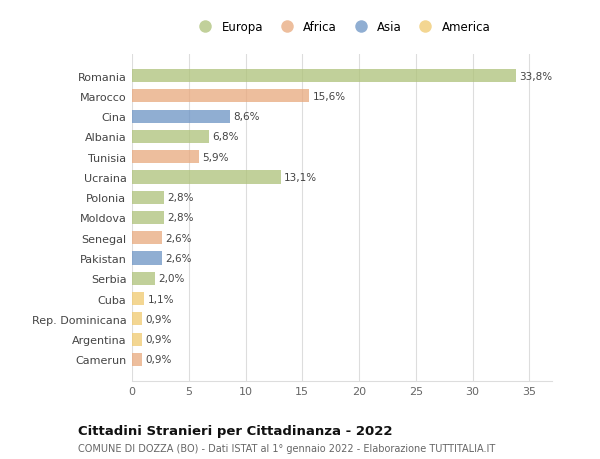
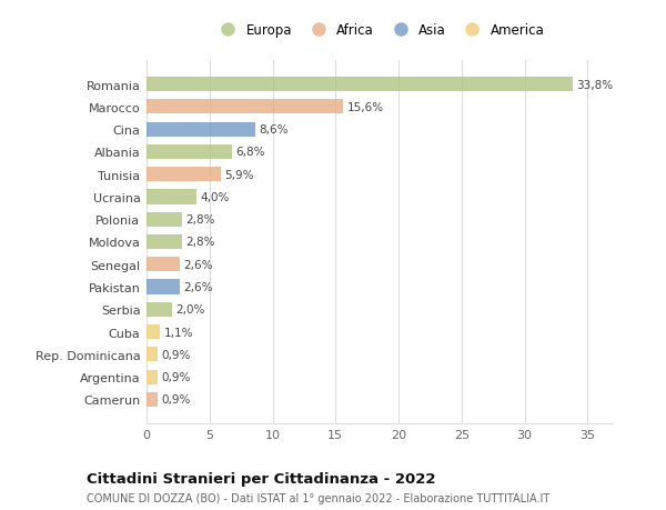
Ucraina: 13,1% -> 4,0%
